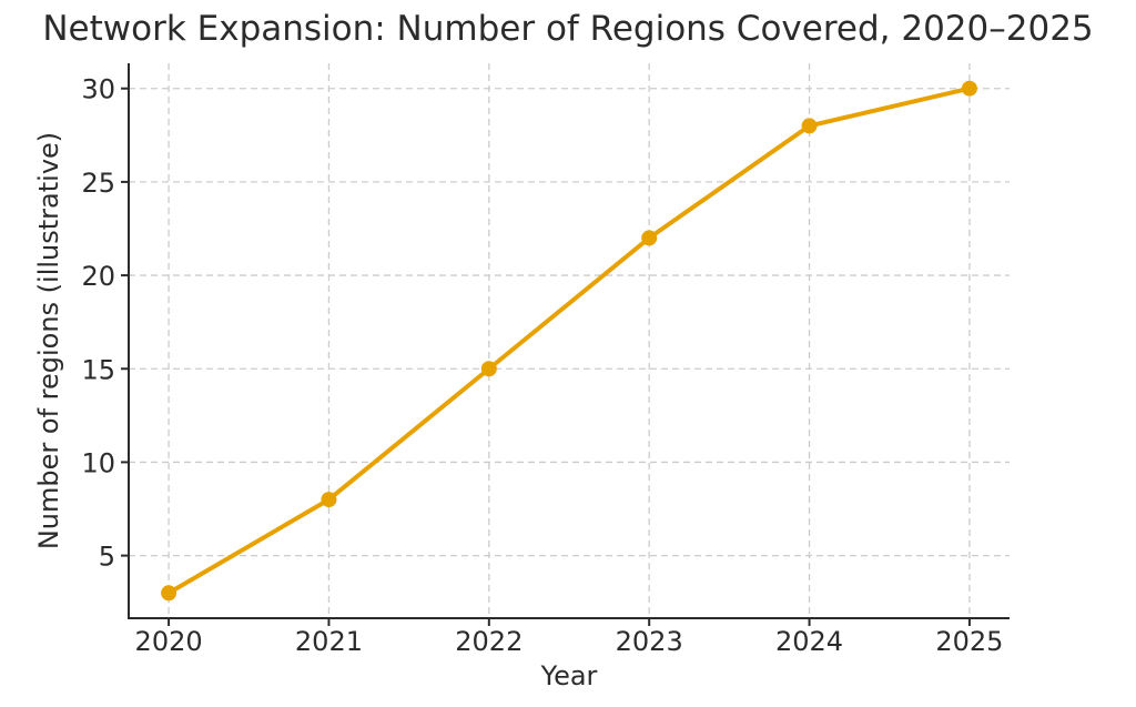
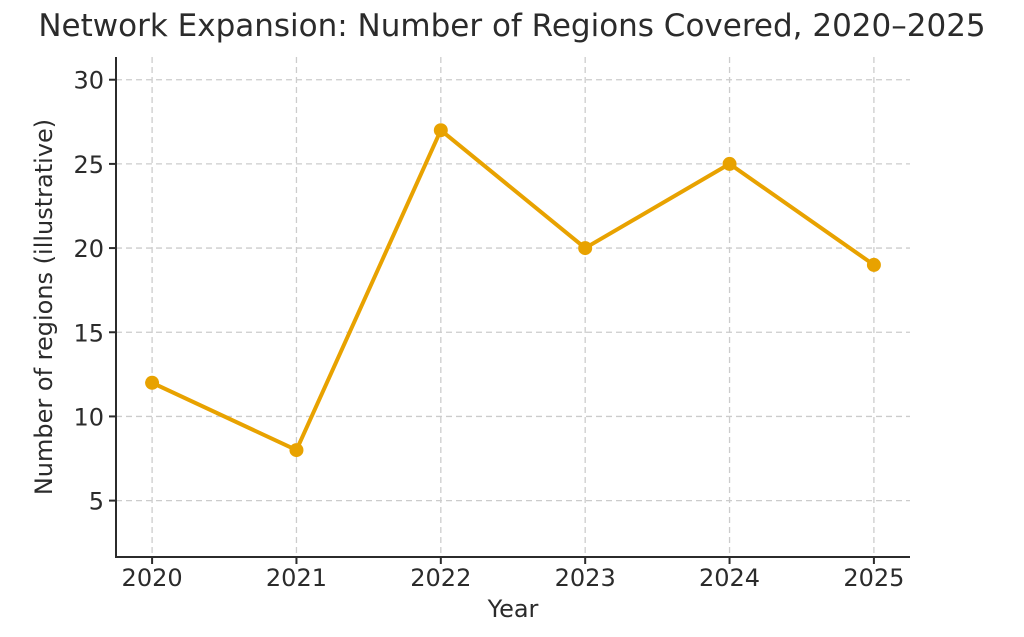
2020: 3 -> 12
2022: 15 -> 27
2023: 22 -> 20
2024: 28 -> 25
2025: 30 -> 19
